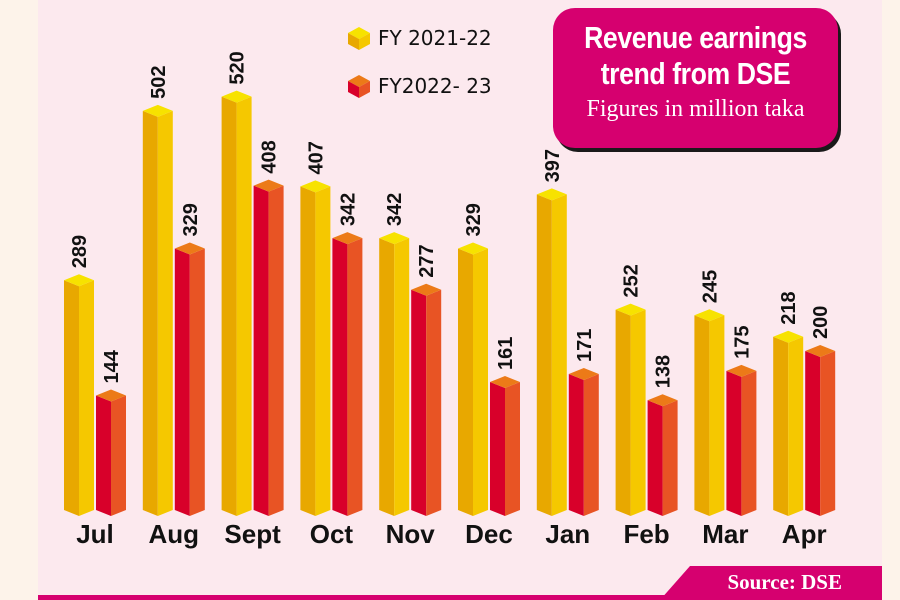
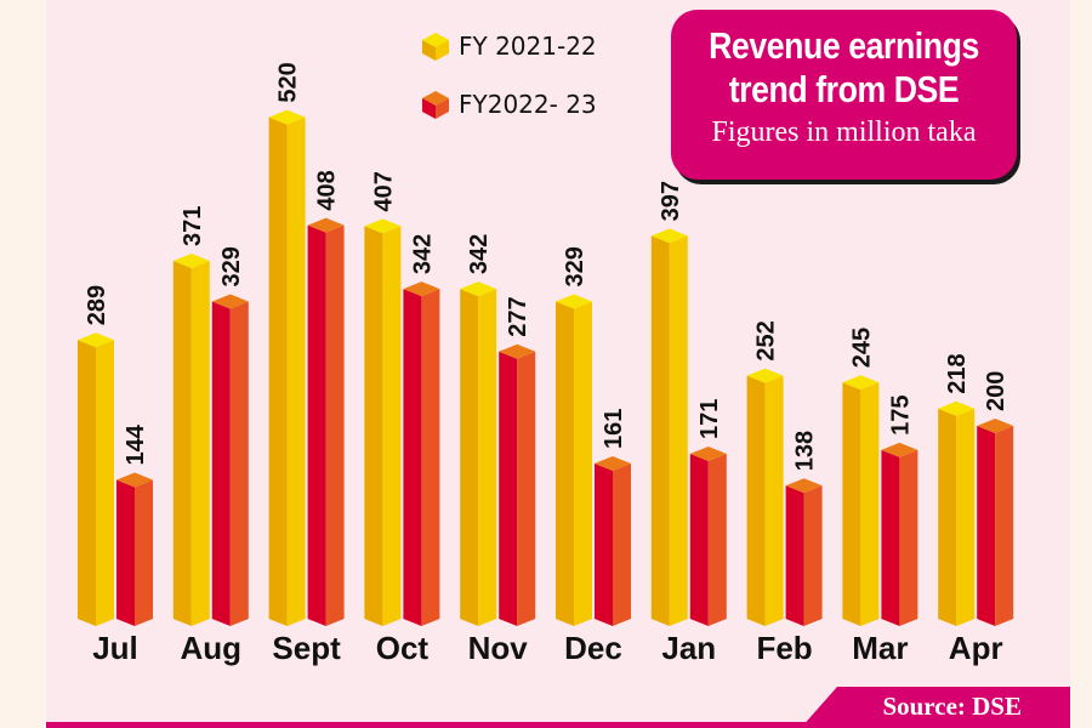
FY 2021-22/Aug: 502 -> 371
